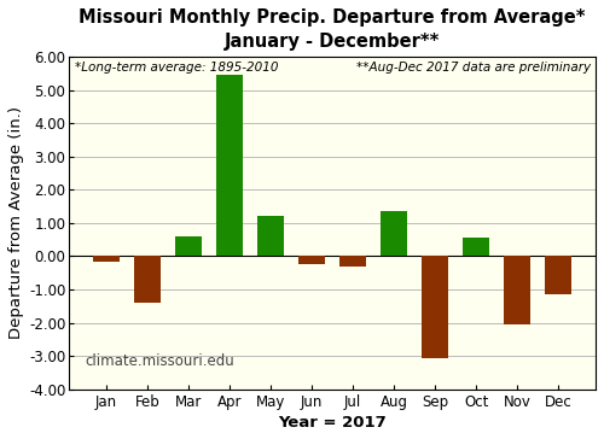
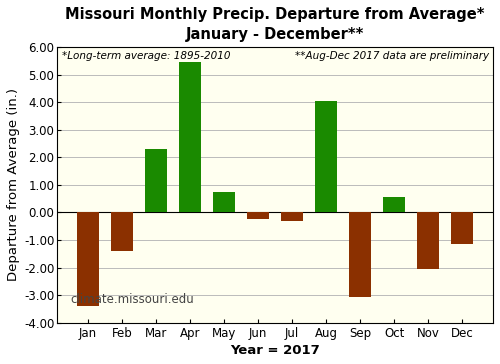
Jan: -0.15 -> -3.40
Mar: 0.60 -> 2.30
May: 1.20 -> 0.75
Aug: 1.35 -> 4.05
